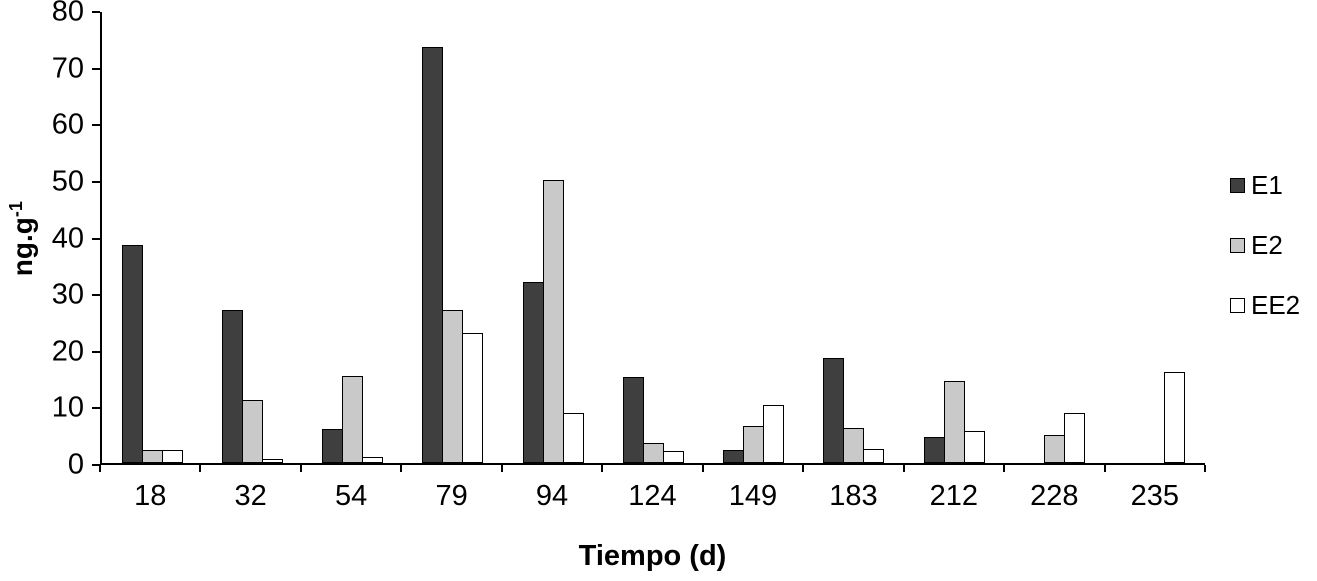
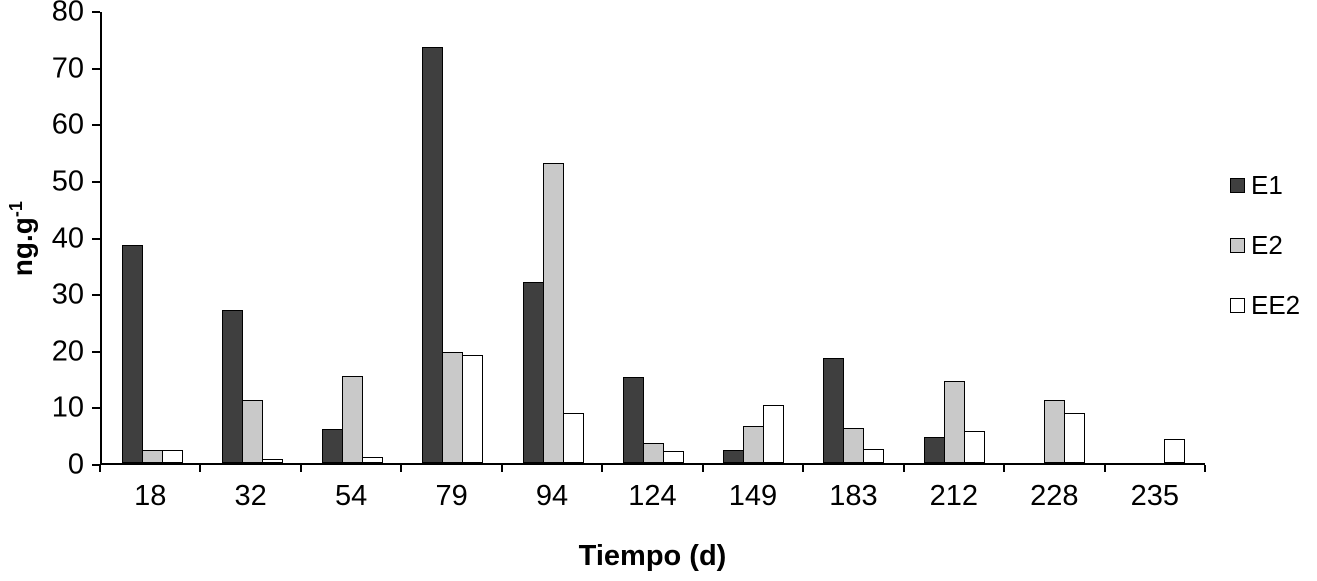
E2/79: 27 -> 20
EE2/79: 23 -> 19
E2/94: 50 -> 53
E2/228: 5 -> 11
EE2/235: 16 -> 4
